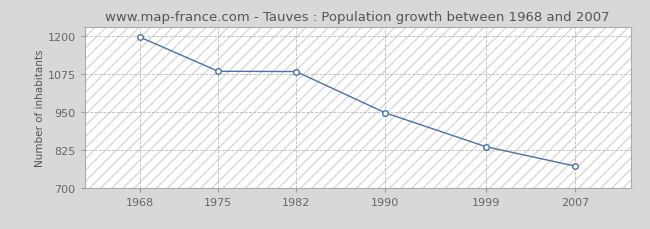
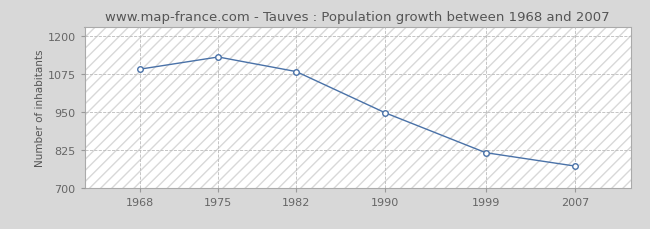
1968: 1195 -> 1090
1975: 1083 -> 1130
1999: 835 -> 815
